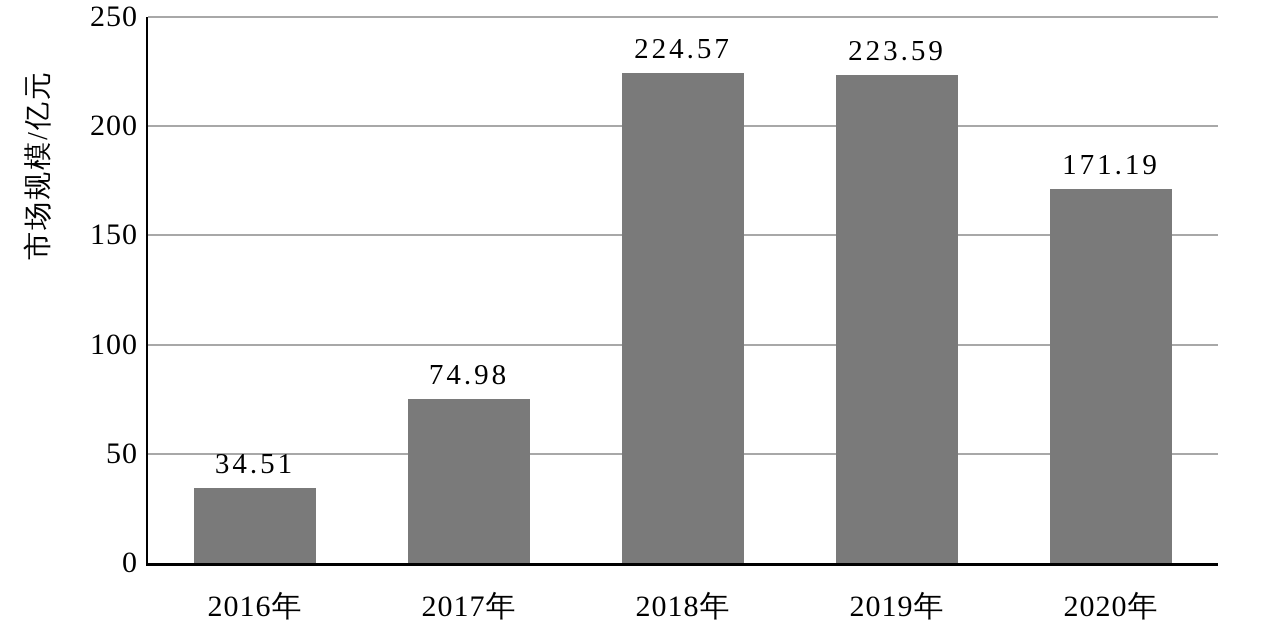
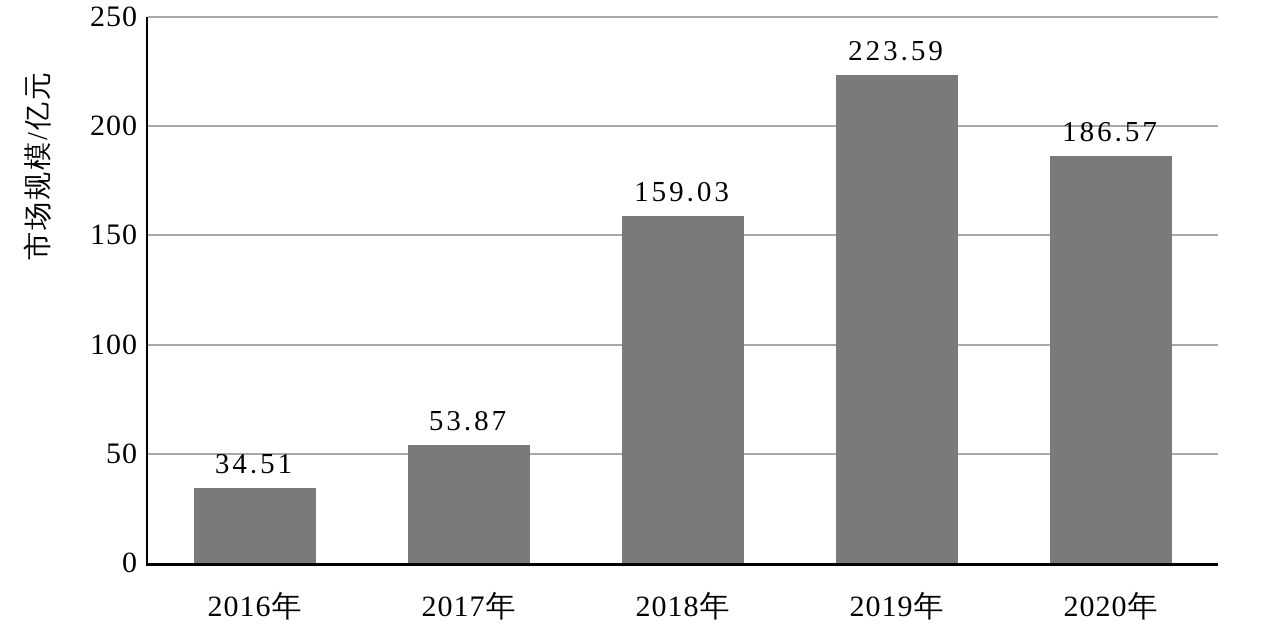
2017年: 74.98 -> 53.87
2018年: 224.57 -> 159.03
2020年: 171.19 -> 186.57
